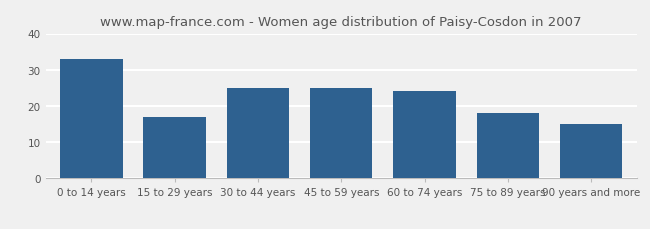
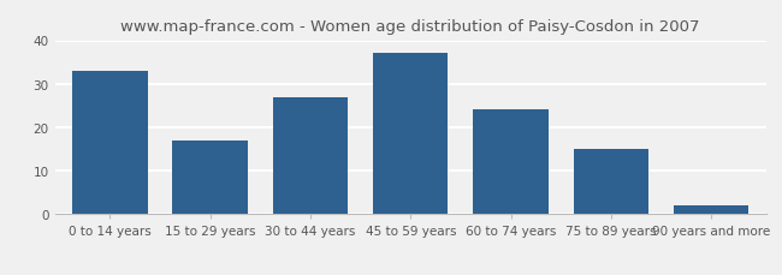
30 to 44 years: 25 -> 27
45 to 59 years: 25 -> 37
75 to 89 years: 18 -> 15
90 years and more: 15 -> 2
